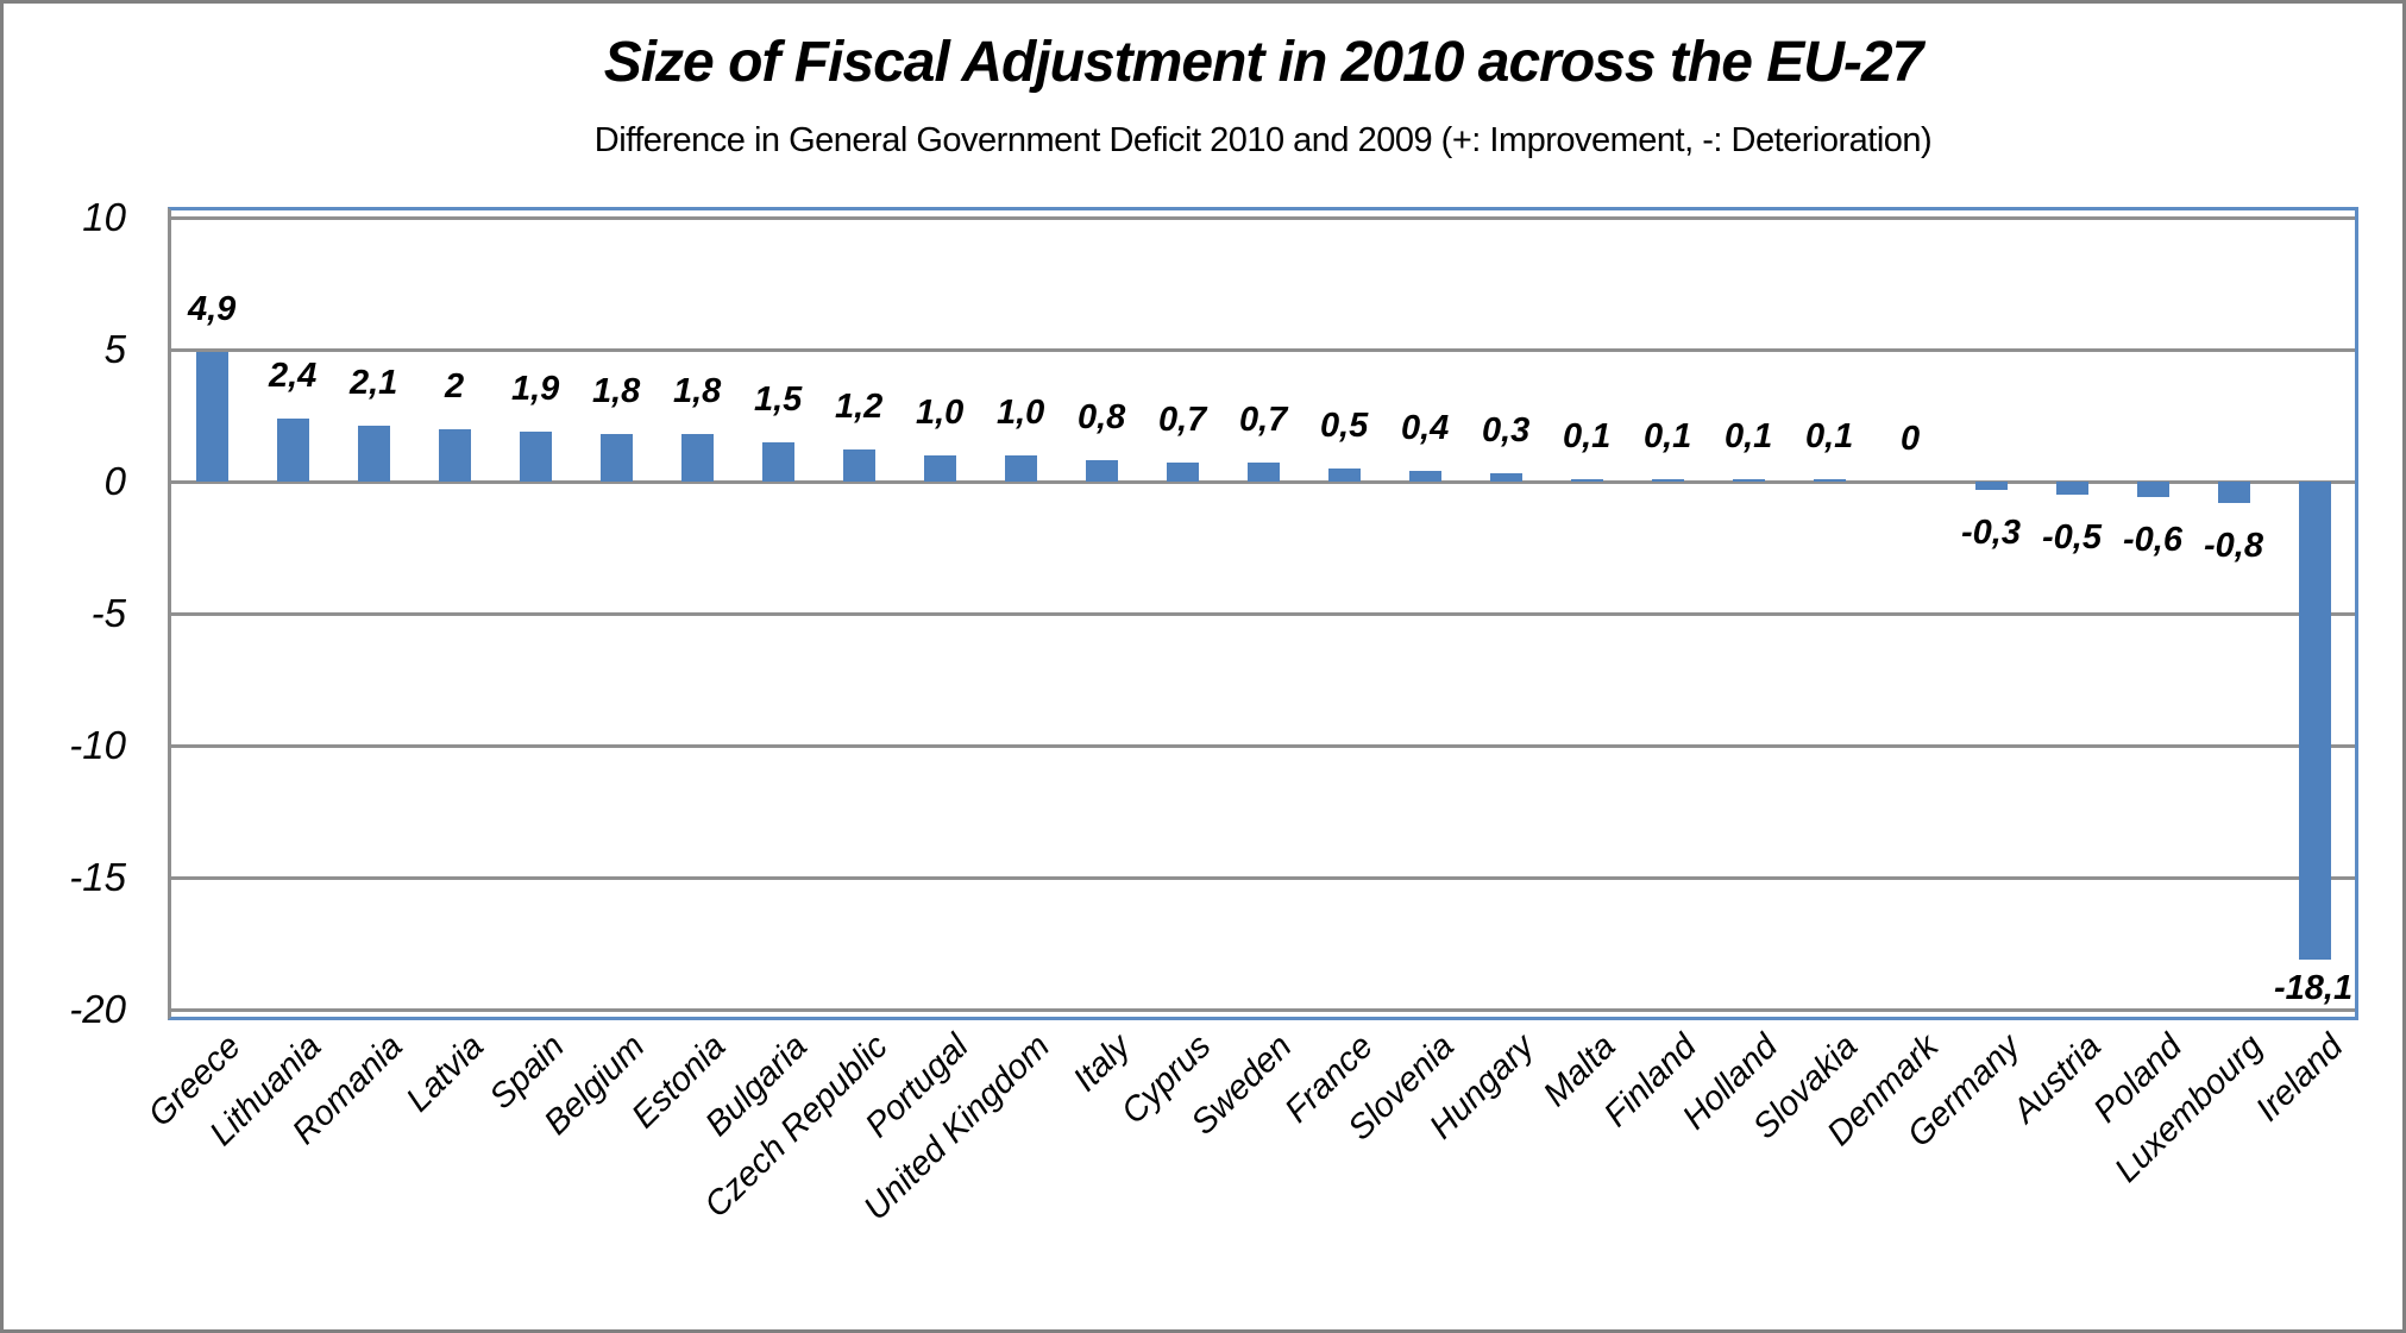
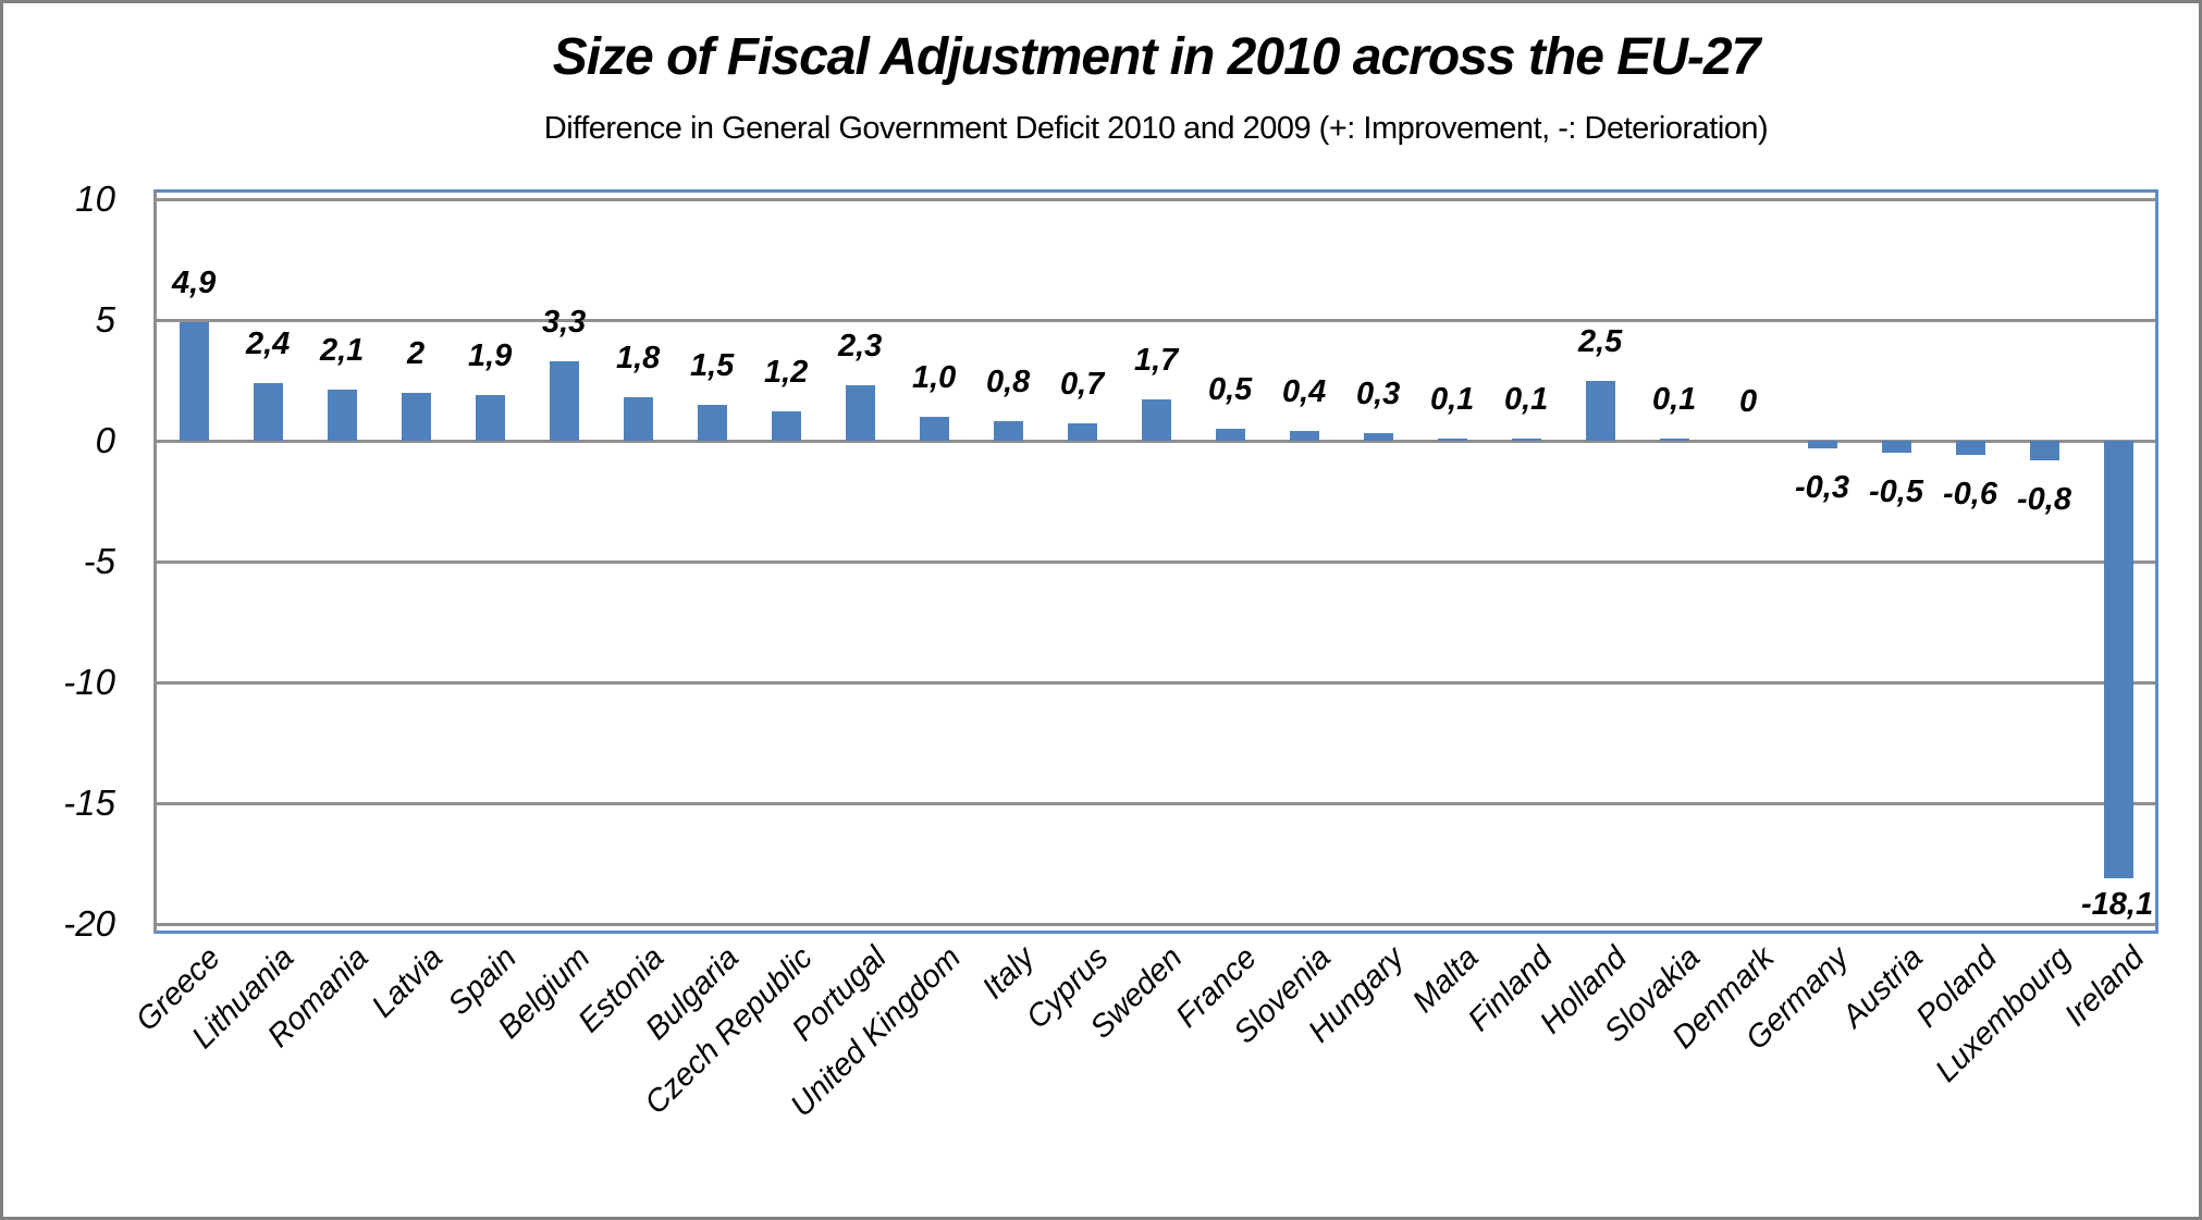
Belgium: 1,8 -> 3,3
Portugal: 1,0 -> 2,3
Sweden: 0,7 -> 1,7
Holland: 0,1 -> 2,5
